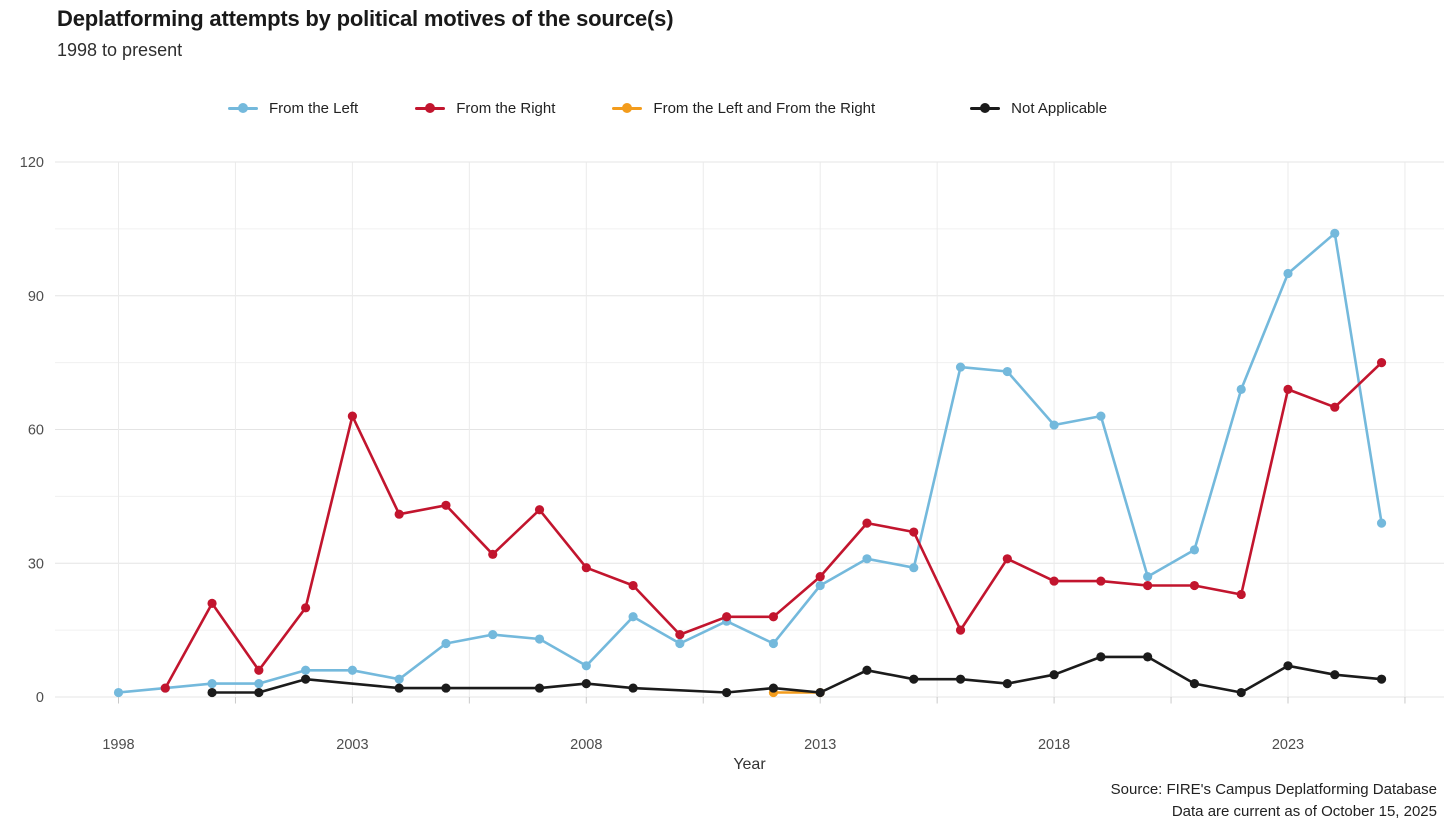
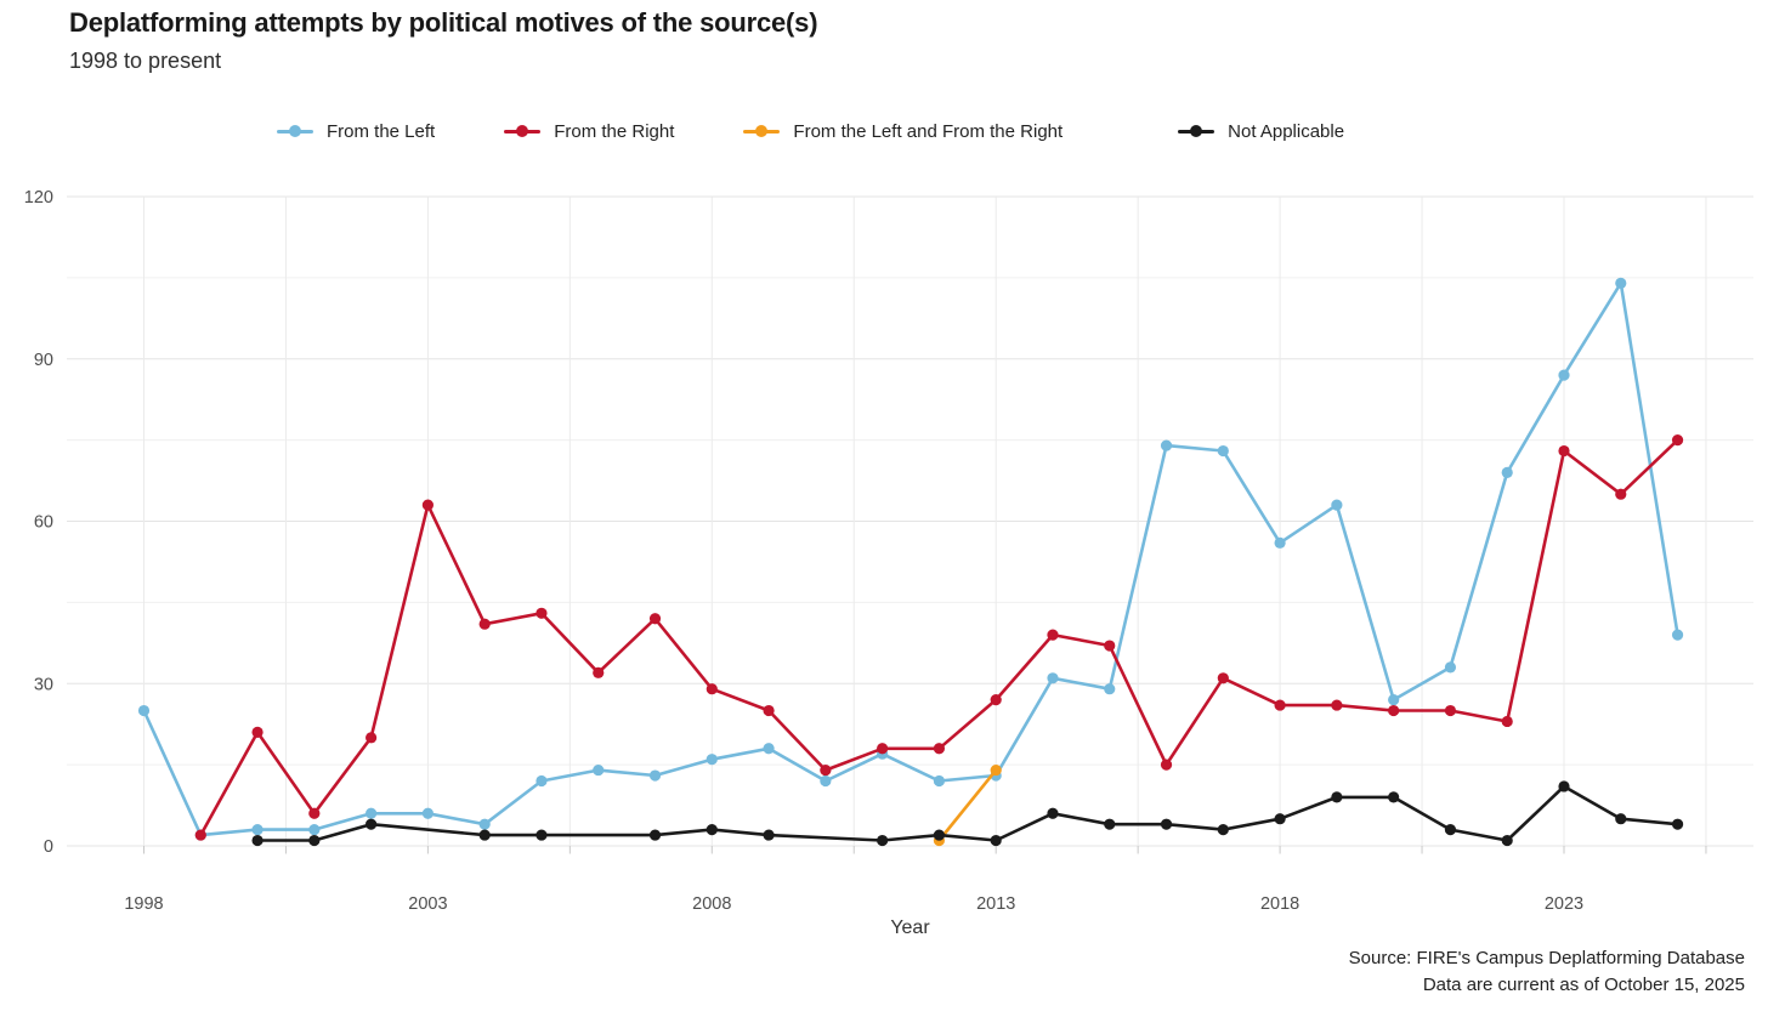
From the Left/1998: 1 -> 25
From the Left/2008: 7 -> 16
From the Left/2013: 25 -> 13
From the Left and From the Right/2013: 1 -> 14
From the Left/2018: 61 -> 56
From the Left/2023: 95 -> 87
From the Right/2023: 69 -> 73
Not Applicable/2023: 7 -> 11
